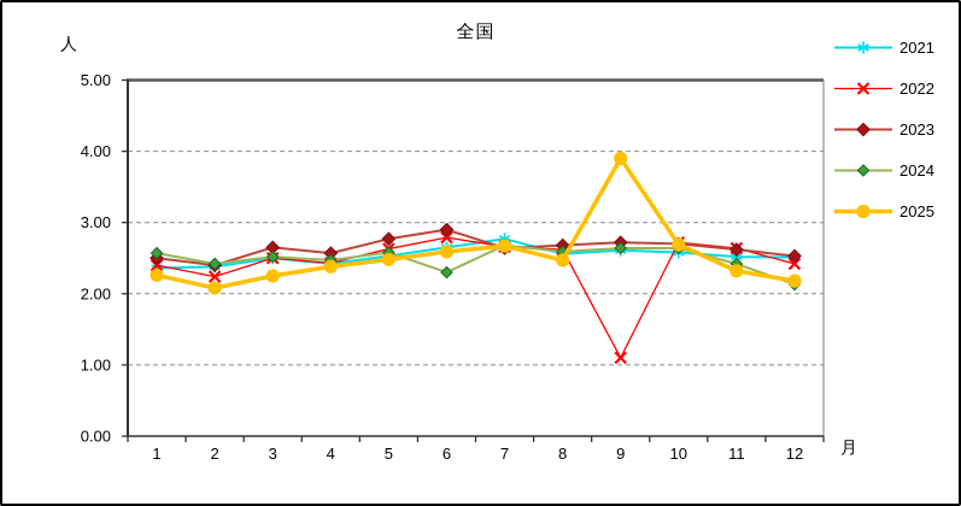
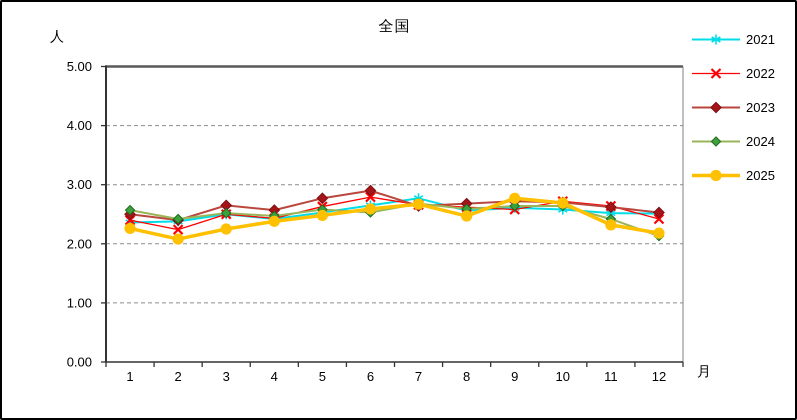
2024/6: 2.3 -> 2.5
2022/9: 1.1 -> 2.6
2025/9: 3.9 -> 2.8
